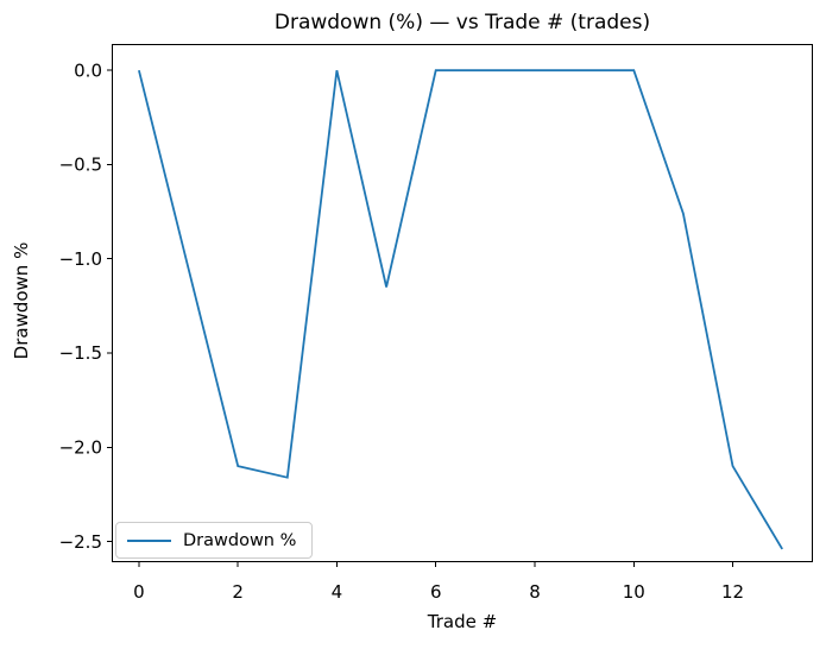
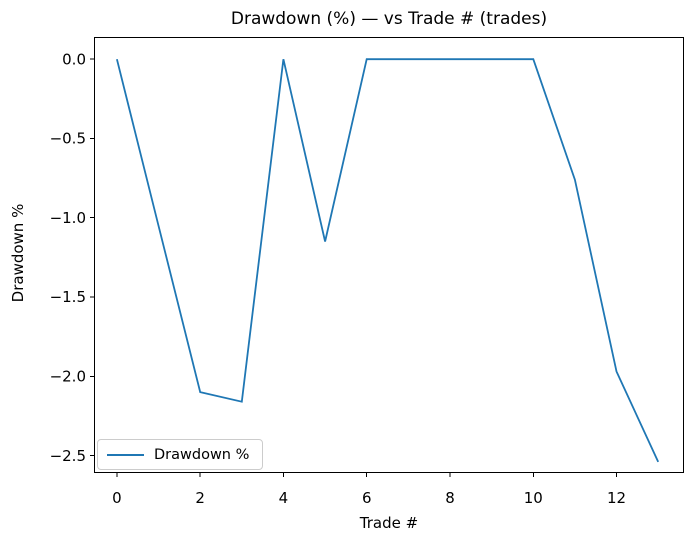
12: -2.10 -> -1.97
